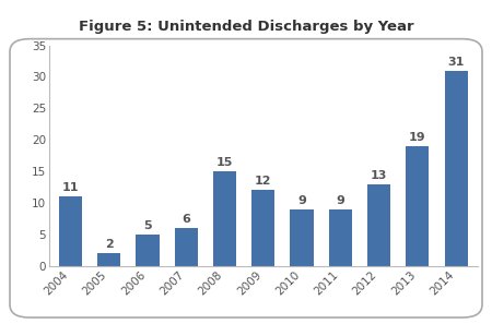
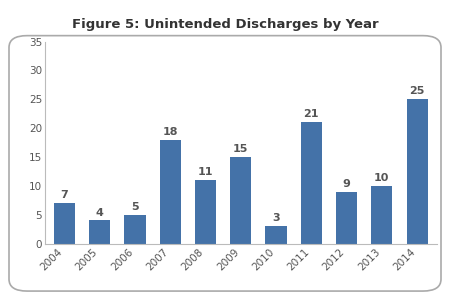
2004: 11 -> 7
2005: 2 -> 4
2007: 6 -> 18
2008: 15 -> 11
2009: 12 -> 15
2010: 9 -> 3
2011: 9 -> 21
2012: 13 -> 9
2013: 19 -> 10
2014: 31 -> 25
